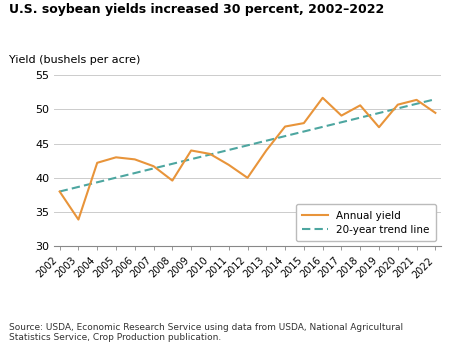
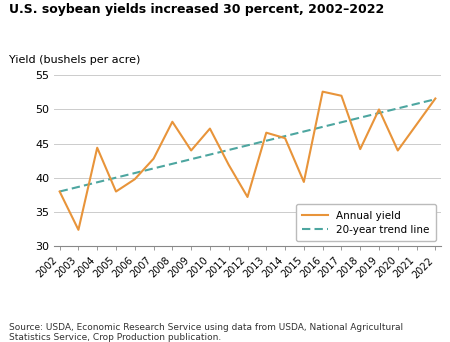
2003: 33.9 -> 32.4
2004: 42.2 -> 44.4
2005: 43.0 -> 38.0
2006: 42.7 -> 39.8
2007: 41.7 -> 42.8
2008: 39.6 -> 48.2
2010: 43.5 -> 47.2
2012: 40.0 -> 37.2
2013: 44.0 -> 46.6
2014: 47.5 -> 45.8
2015: 48.0 -> 39.4
2016: 51.7 -> 52.6
2017: 49.1 -> 52.0
2018: 50.6 -> 44.2
2019: 47.4 -> 50.0
2020: 50.7 -> 44.0
2021: 51.4 -> 47.8
2022: 49.5 -> 51.6
